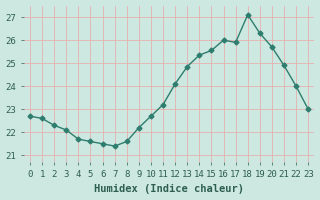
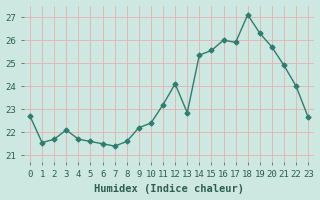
1: 22.60 -> 21.55
2: 22.30 -> 21.70
10: 22.70 -> 22.40
13: 24.85 -> 22.85
23: 23.00 -> 22.65
